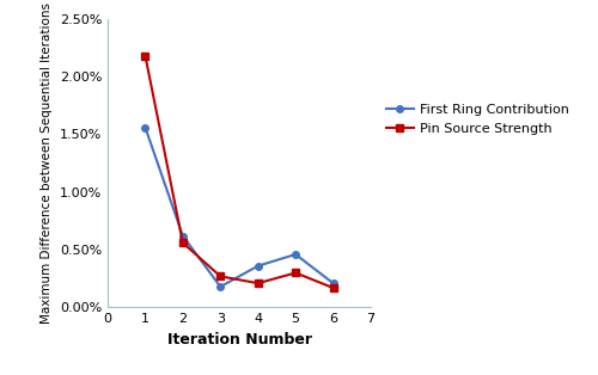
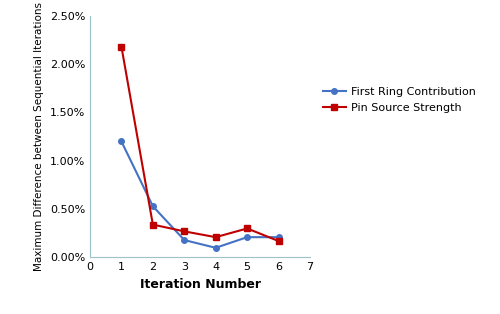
First Ring Contribution/1: 1.56% -> 1.20%
First Ring Contribution/2: 0.62% -> 0.53%
Pin Source Strength/2: 0.56% -> 0.34%
First Ring Contribution/4: 0.36% -> 0.10%
First Ring Contribution/5: 0.46% -> 0.21%
